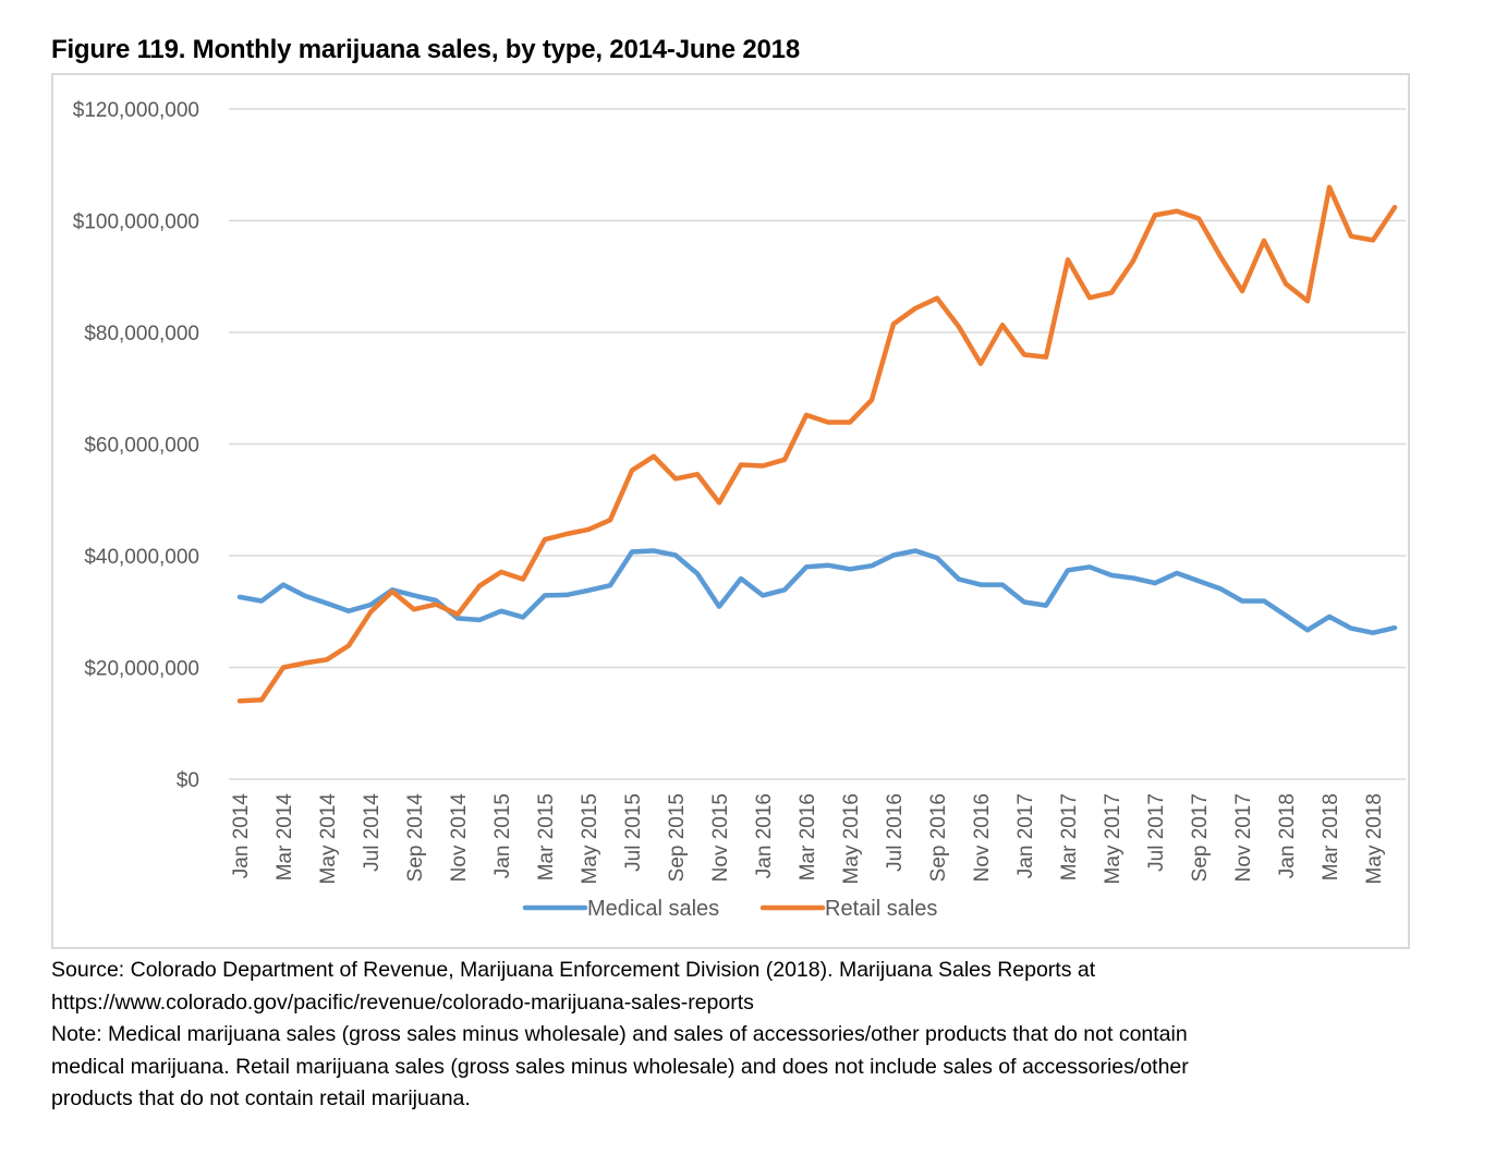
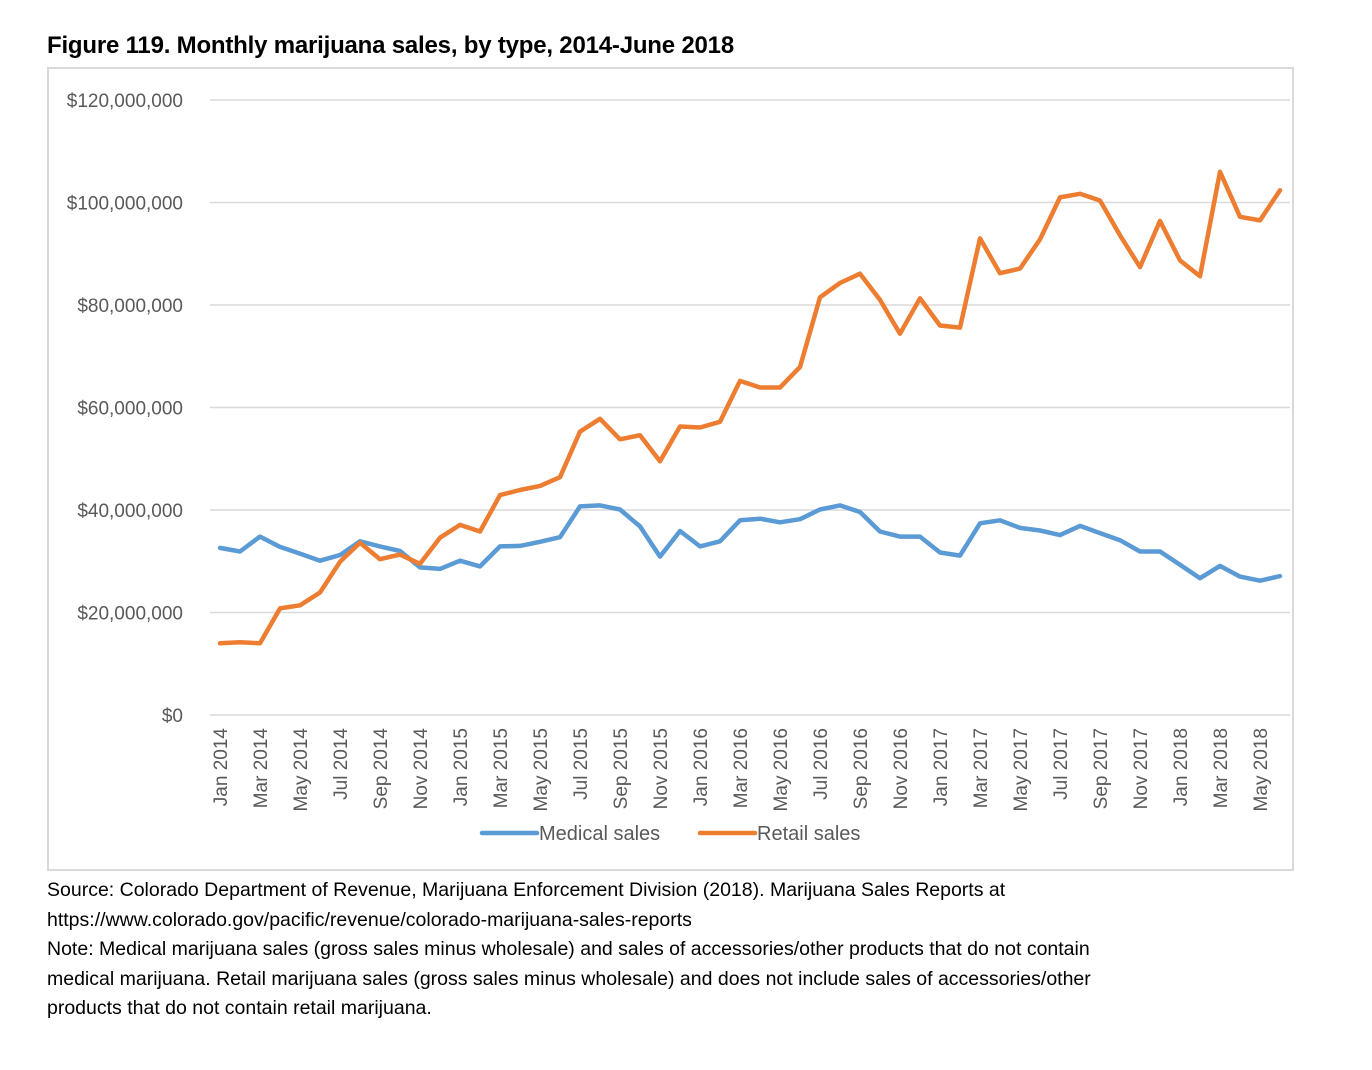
Retail sales/Mar 2014: $20000000 -> $14000000
